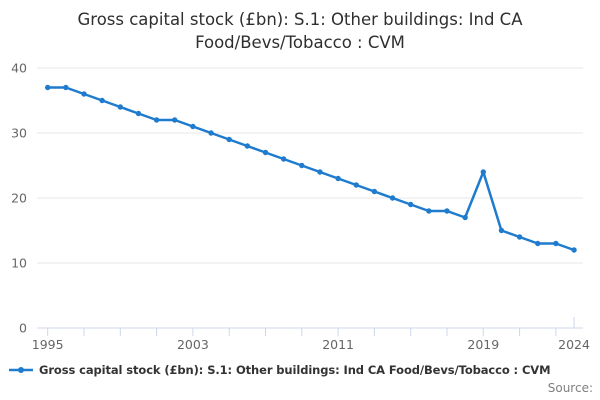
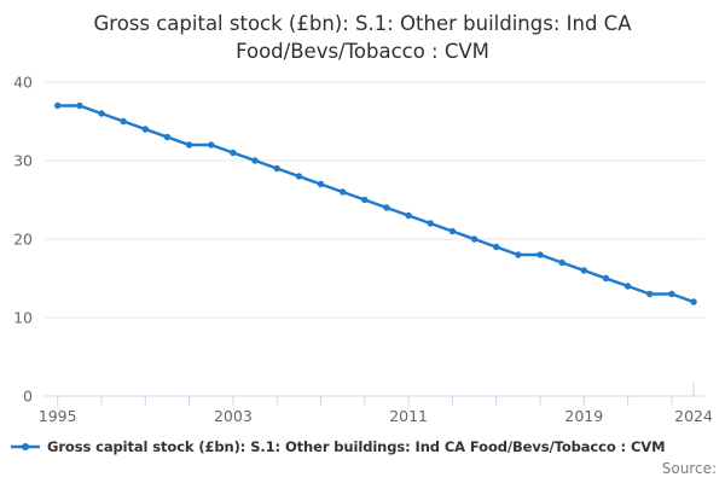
2019: 24 -> 16
